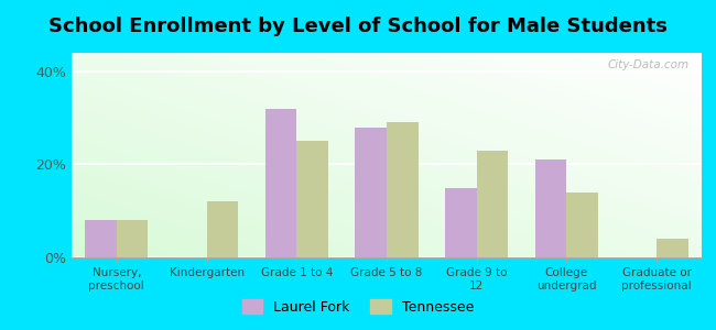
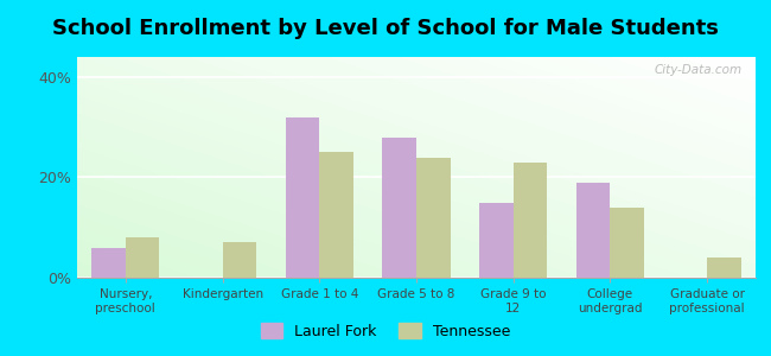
Laurel Fork/Nursery, preschool: 8% -> 6%
Tennessee/Kindergarten: 12% -> 7%
Tennessee/Grade 5 to 8: 29% -> 24%
Laurel Fork/College undergrad: 21% -> 19%
